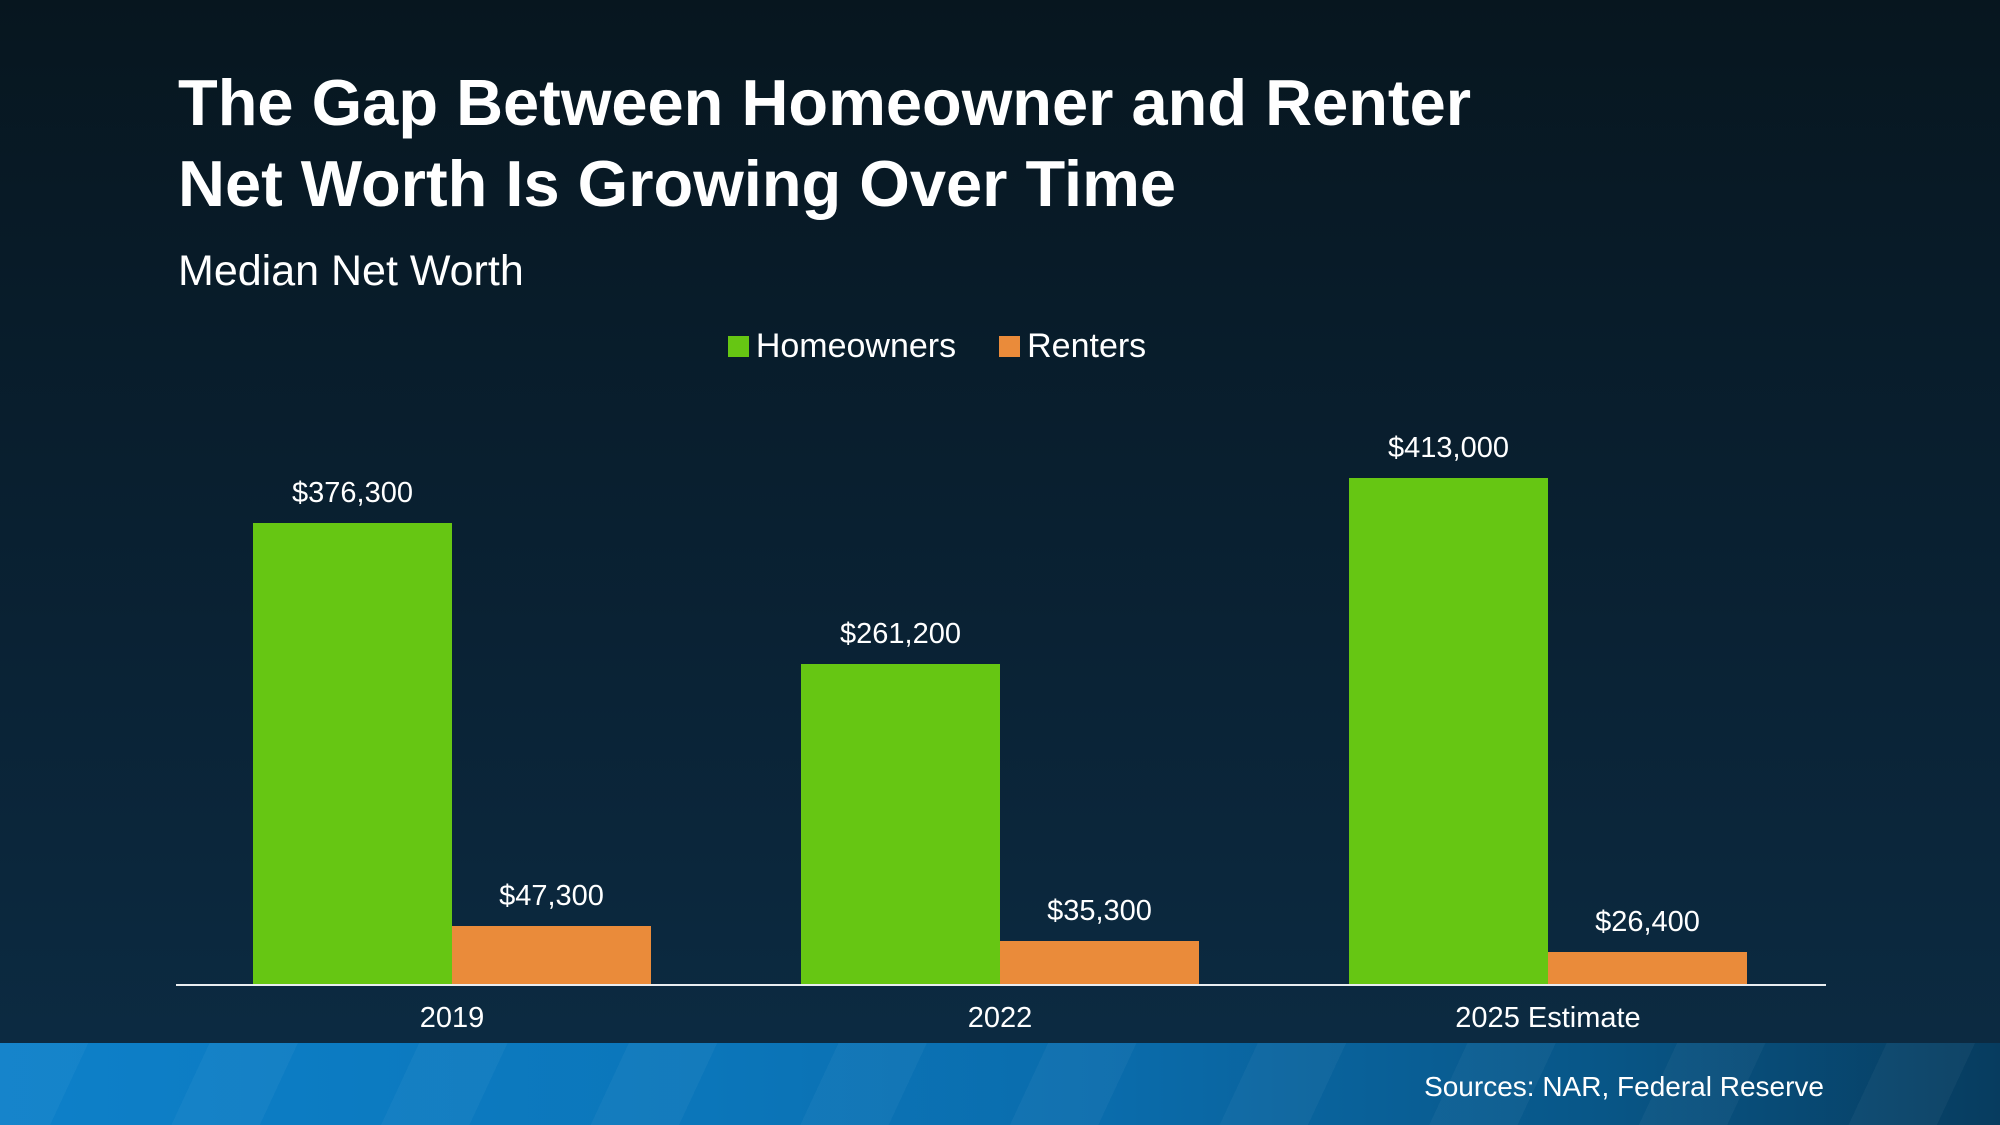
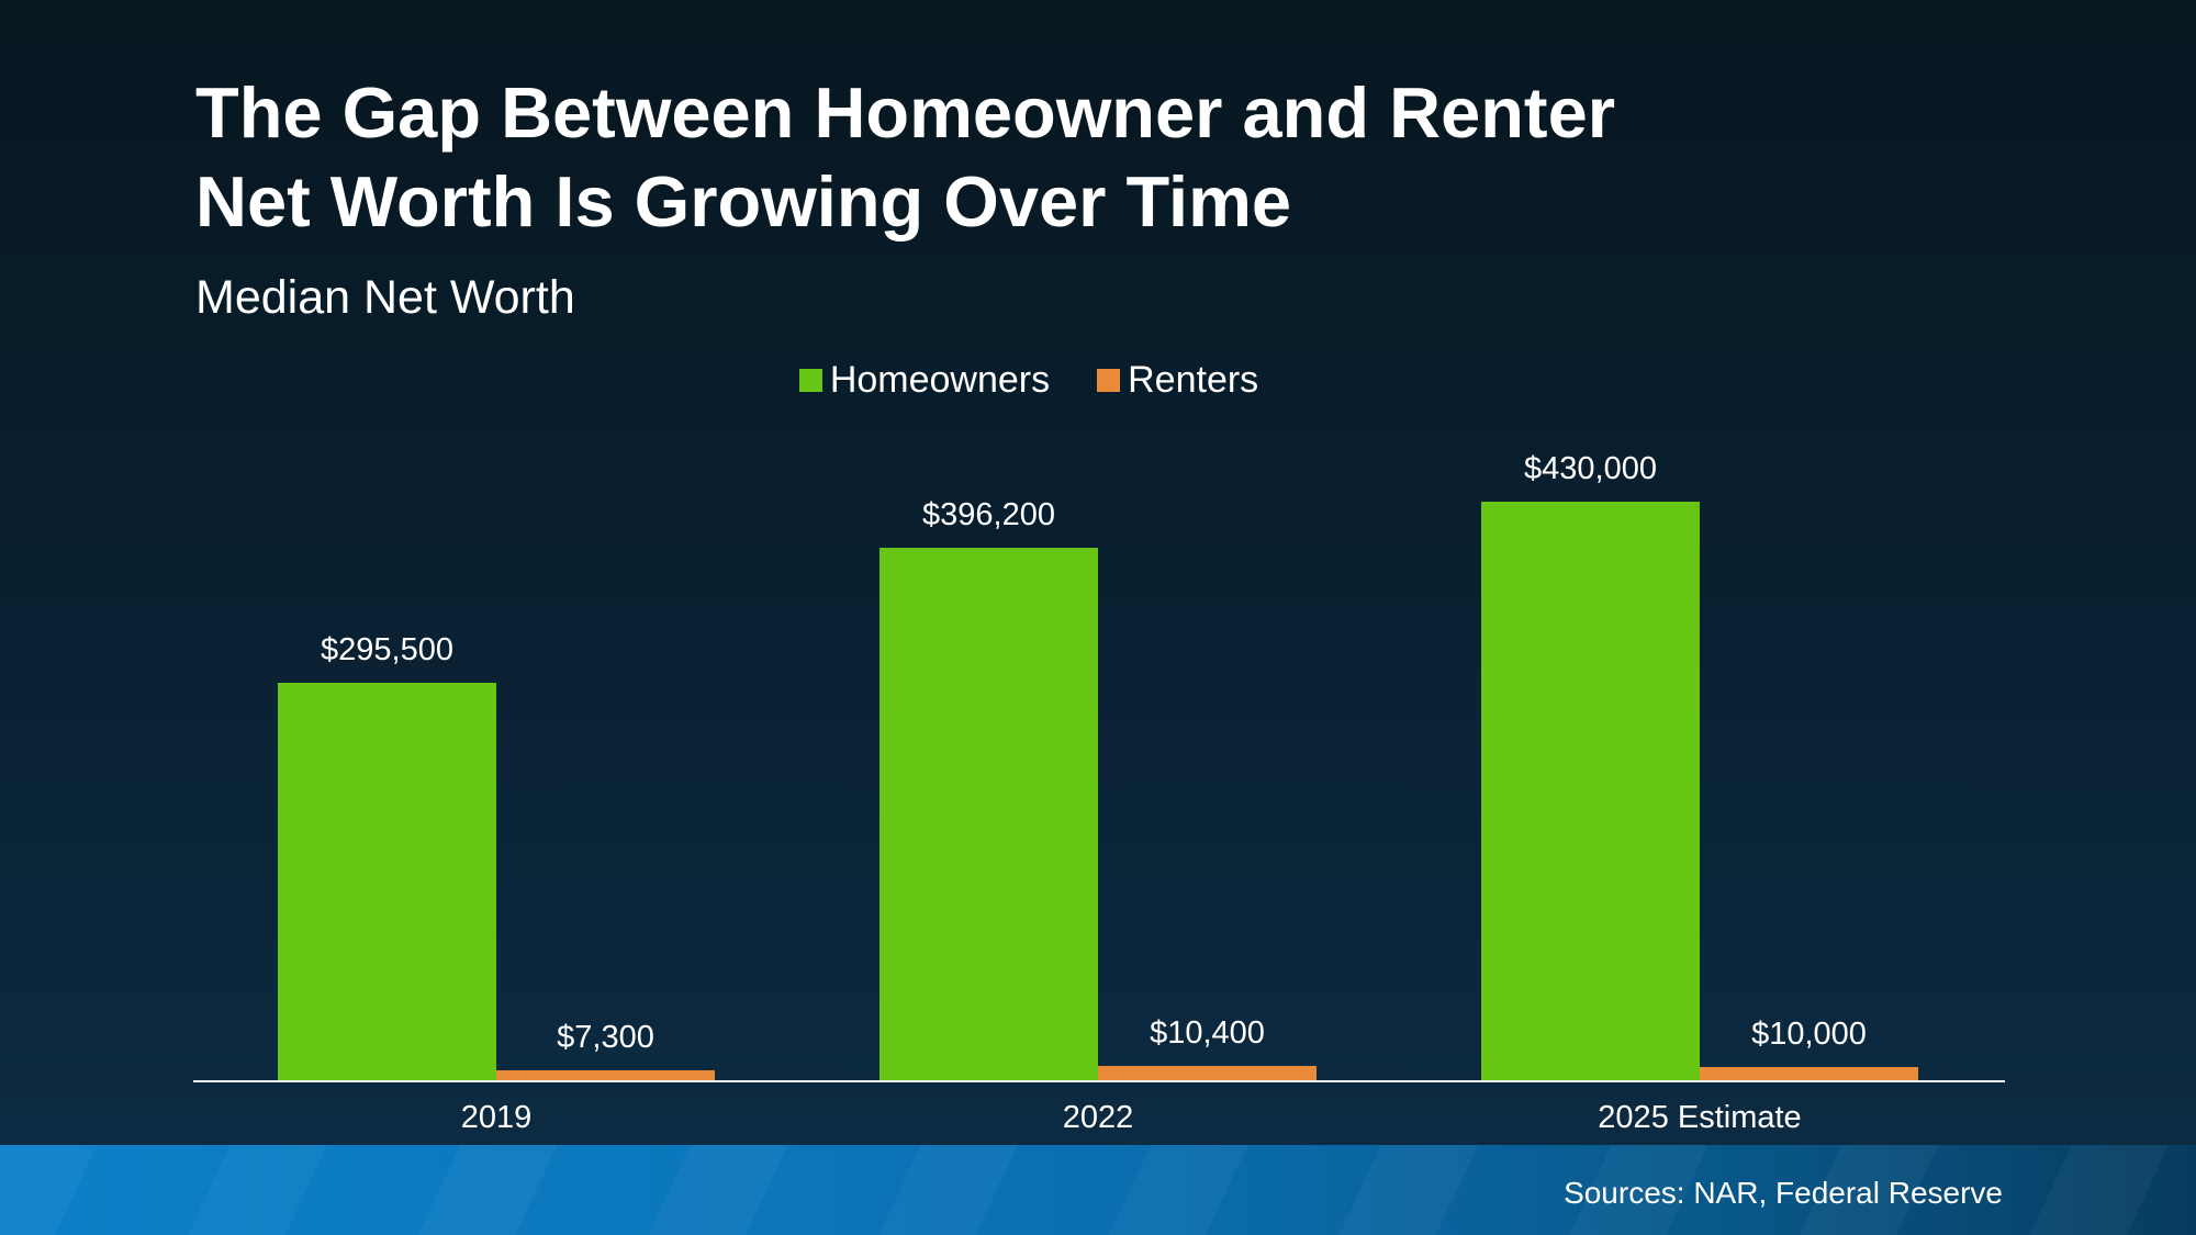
Homeowners/2019: $376,300 -> $295,500
Renters/2019: $47,300 -> $7,300
Homeowners/2022: $261,200 -> $396,200
Renters/2022: $35,300 -> $10,400
Homeowners/2025 Estimate: $413,000 -> $430,000
Renters/2025 Estimate: $26,400 -> $10,000
